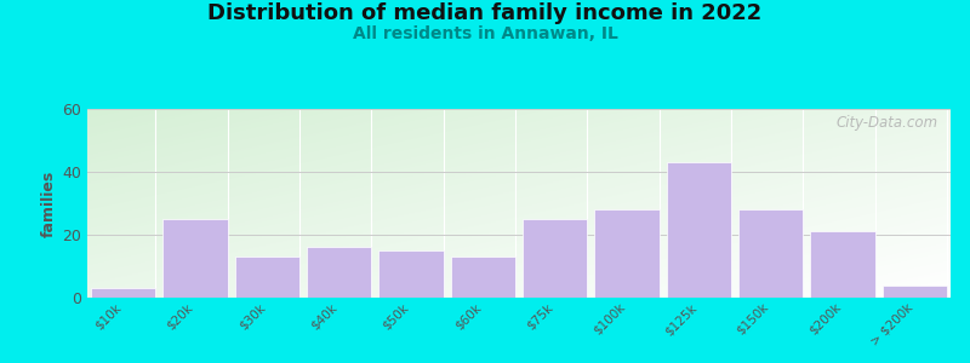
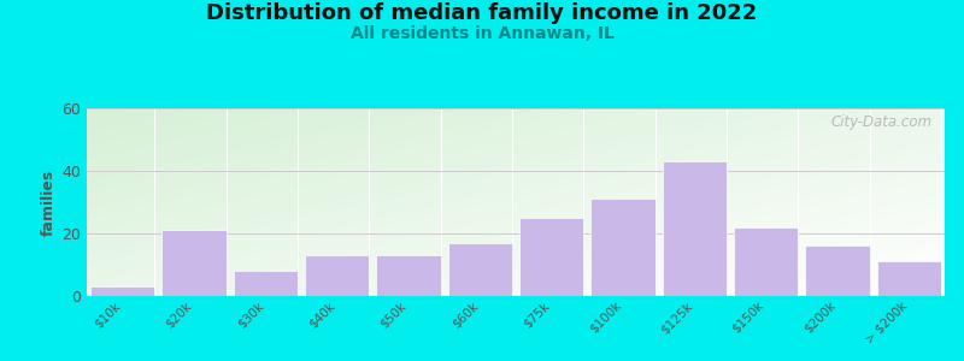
$20k: 25 -> 21
$30k: 13 -> 8
$40k: 16 -> 13
$50k: 15 -> 13
$60k: 13 -> 17
$100k: 28 -> 31
$150k: 28 -> 22
$200k: 21 -> 16
> $200k: 4 -> 11
